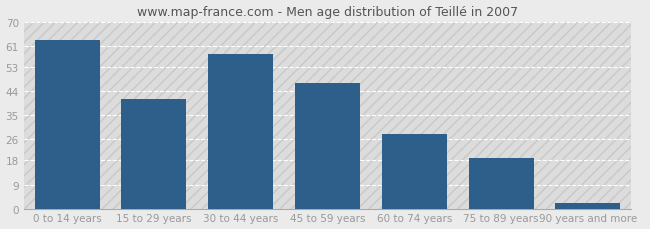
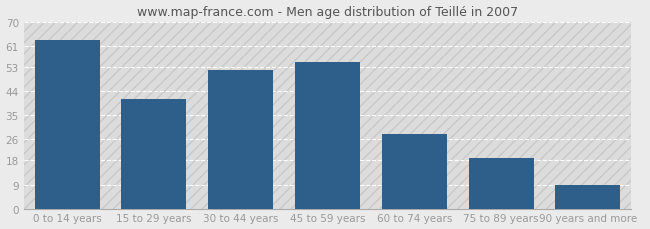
30 to 44 years: 58 -> 52
45 to 59 years: 47 -> 55
90 years and more: 2 -> 9
